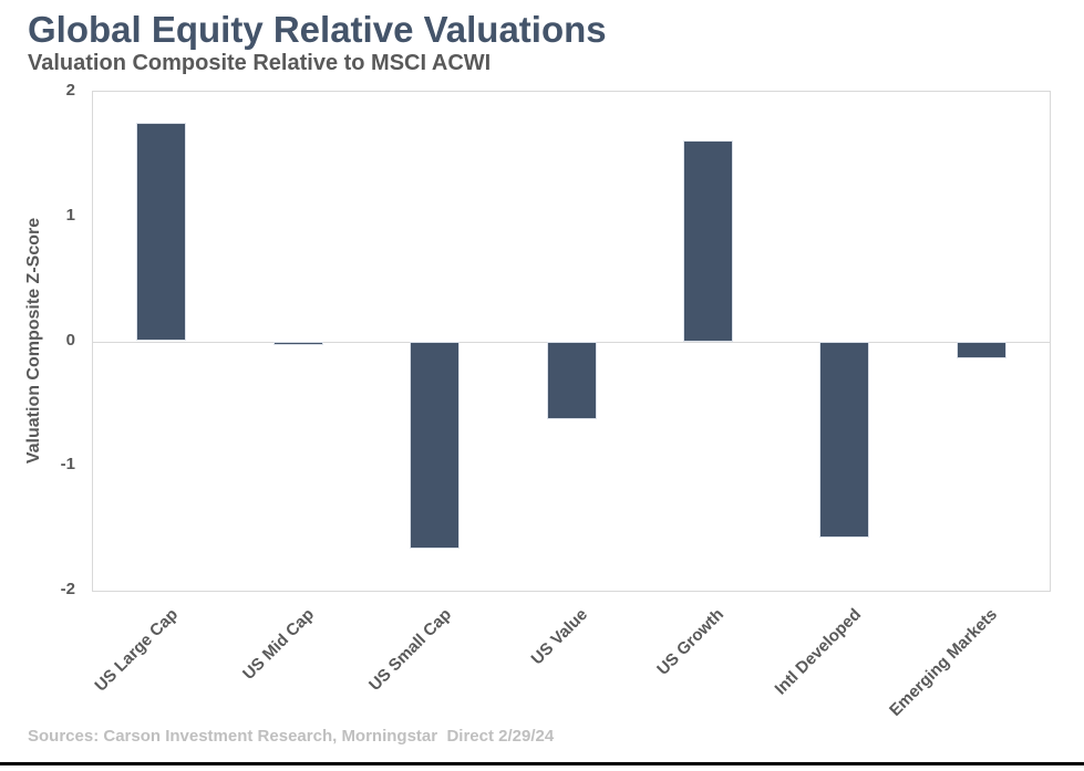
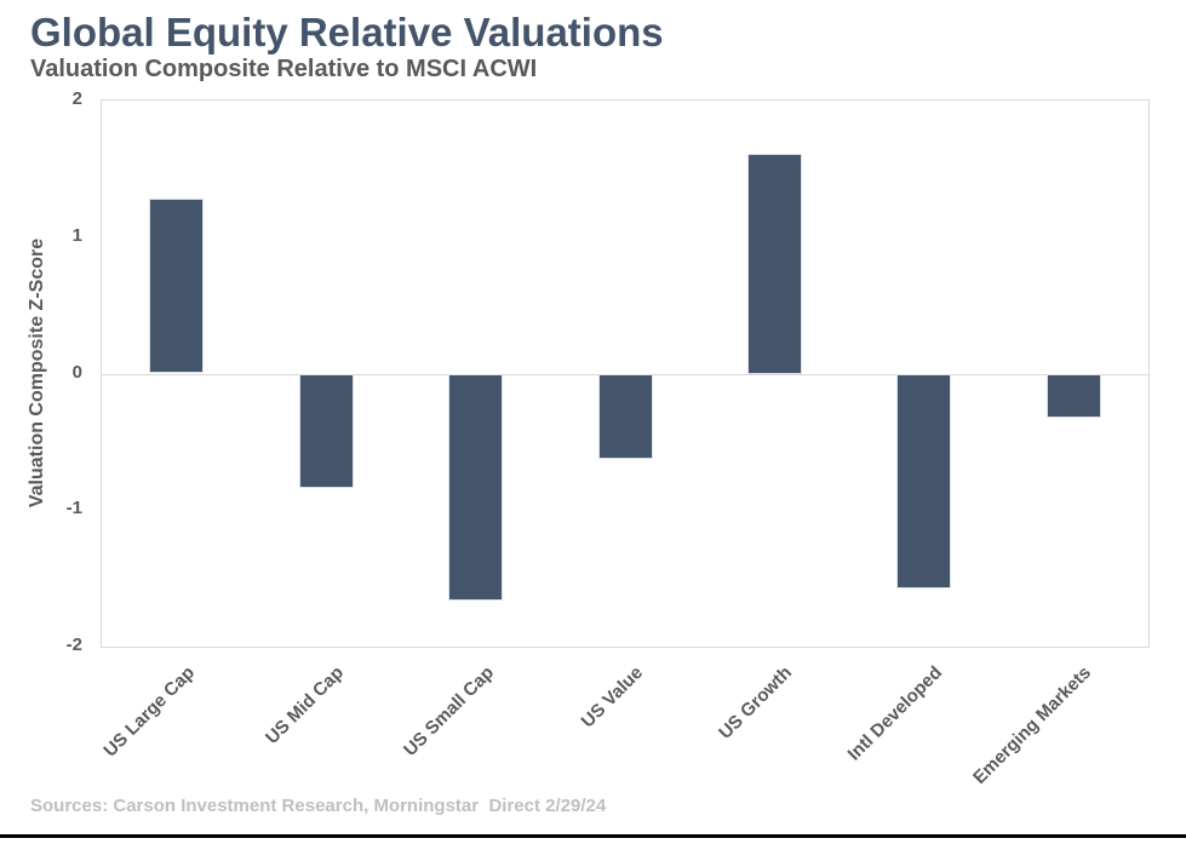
US Large Cap: 1.75 -> 1.28
US Mid Cap: -0.03 -> -0.83
Emerging Markets: -0.13 -> -0.32
